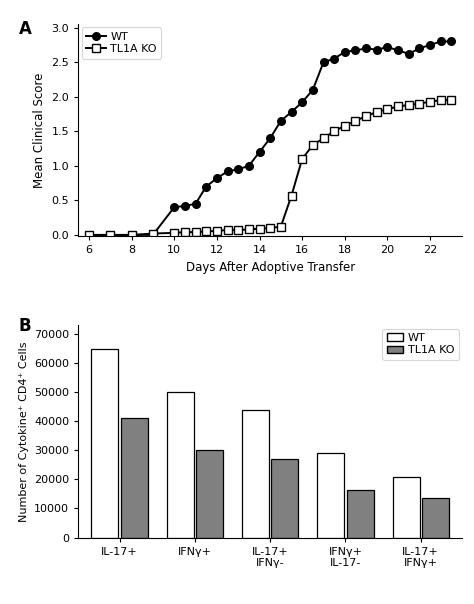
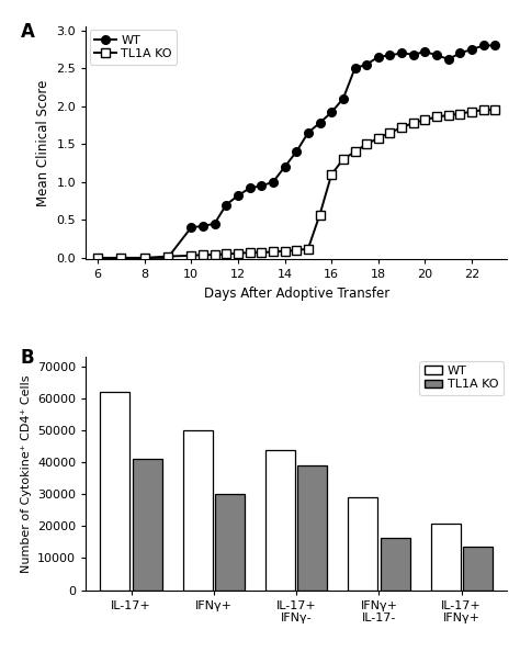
WT/IL-17+: 65000 -> 62000
TL1A KO/IL-17+ IFNγ-: 27000 -> 39000
